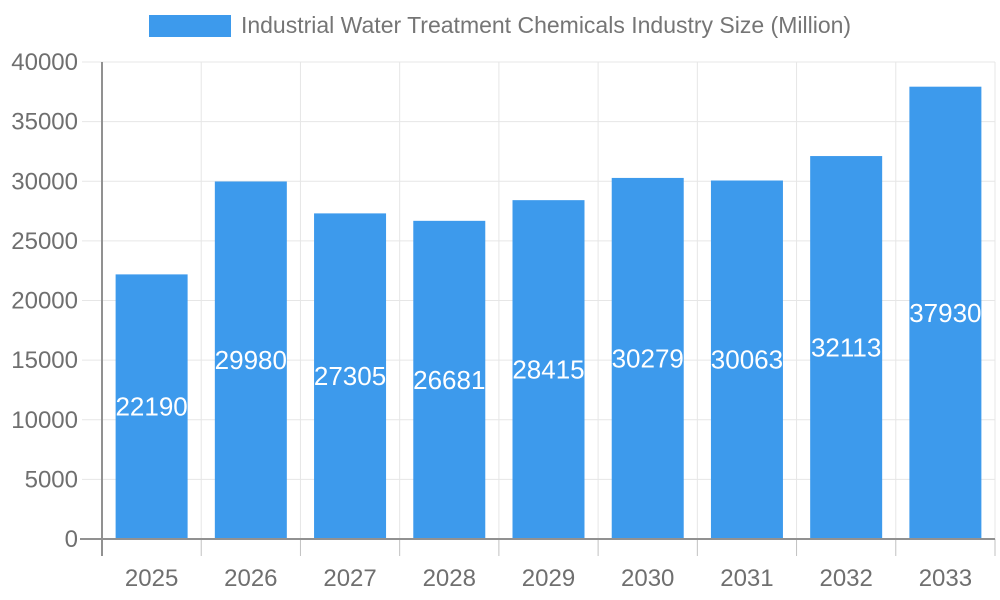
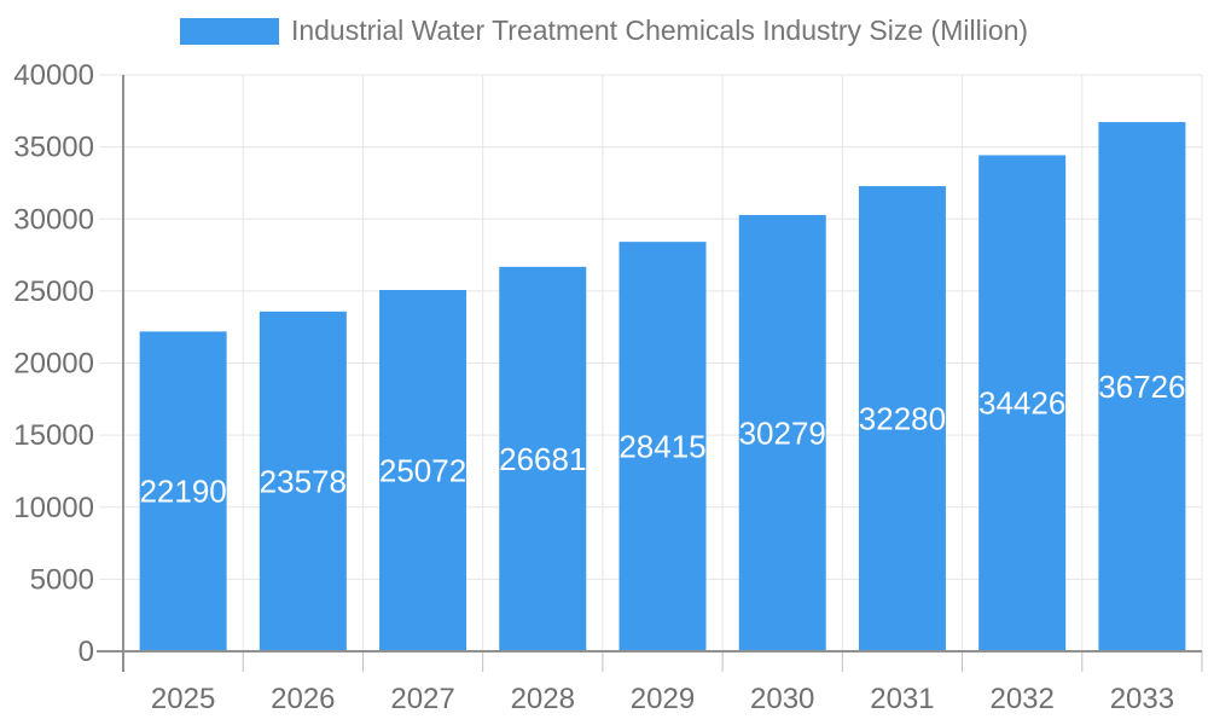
2026: 29980 -> 23578
2027: 27305 -> 25072
2031: 30063 -> 32280
2032: 32113 -> 34426
2033: 37930 -> 36726
